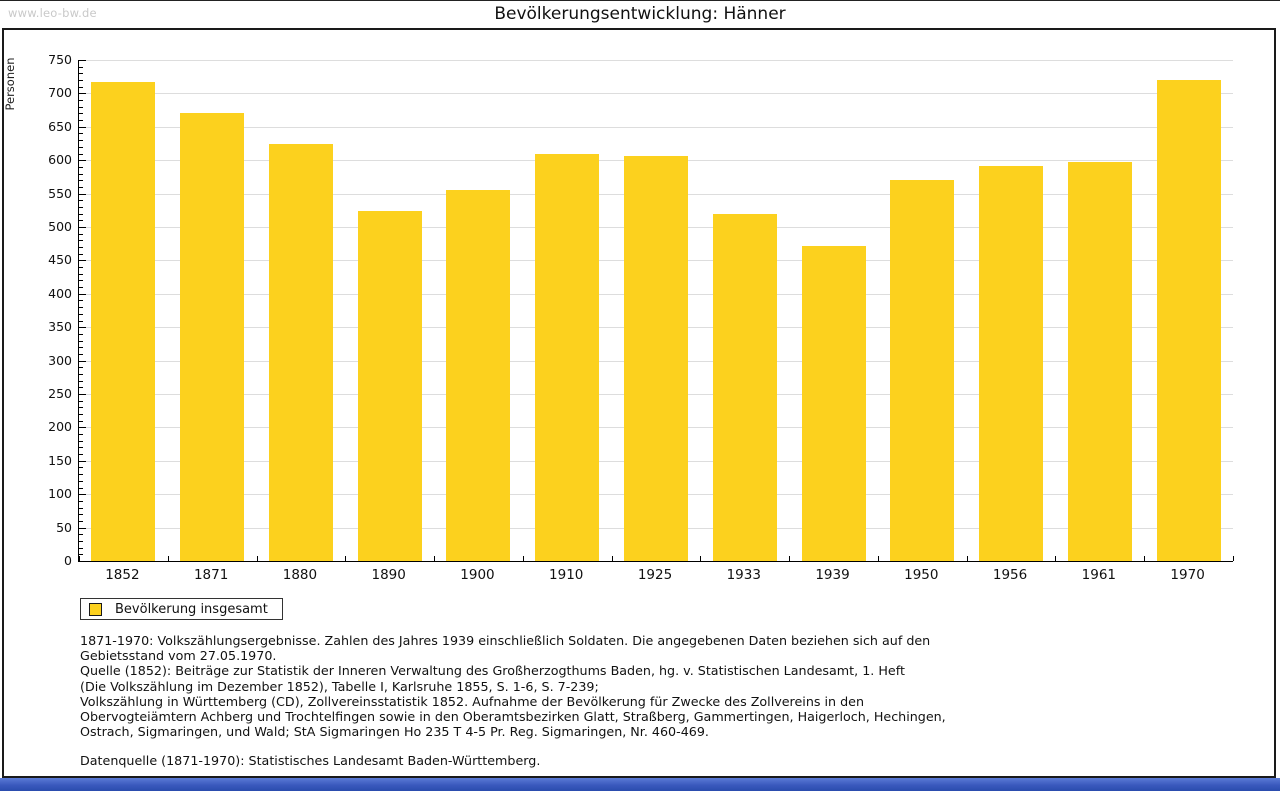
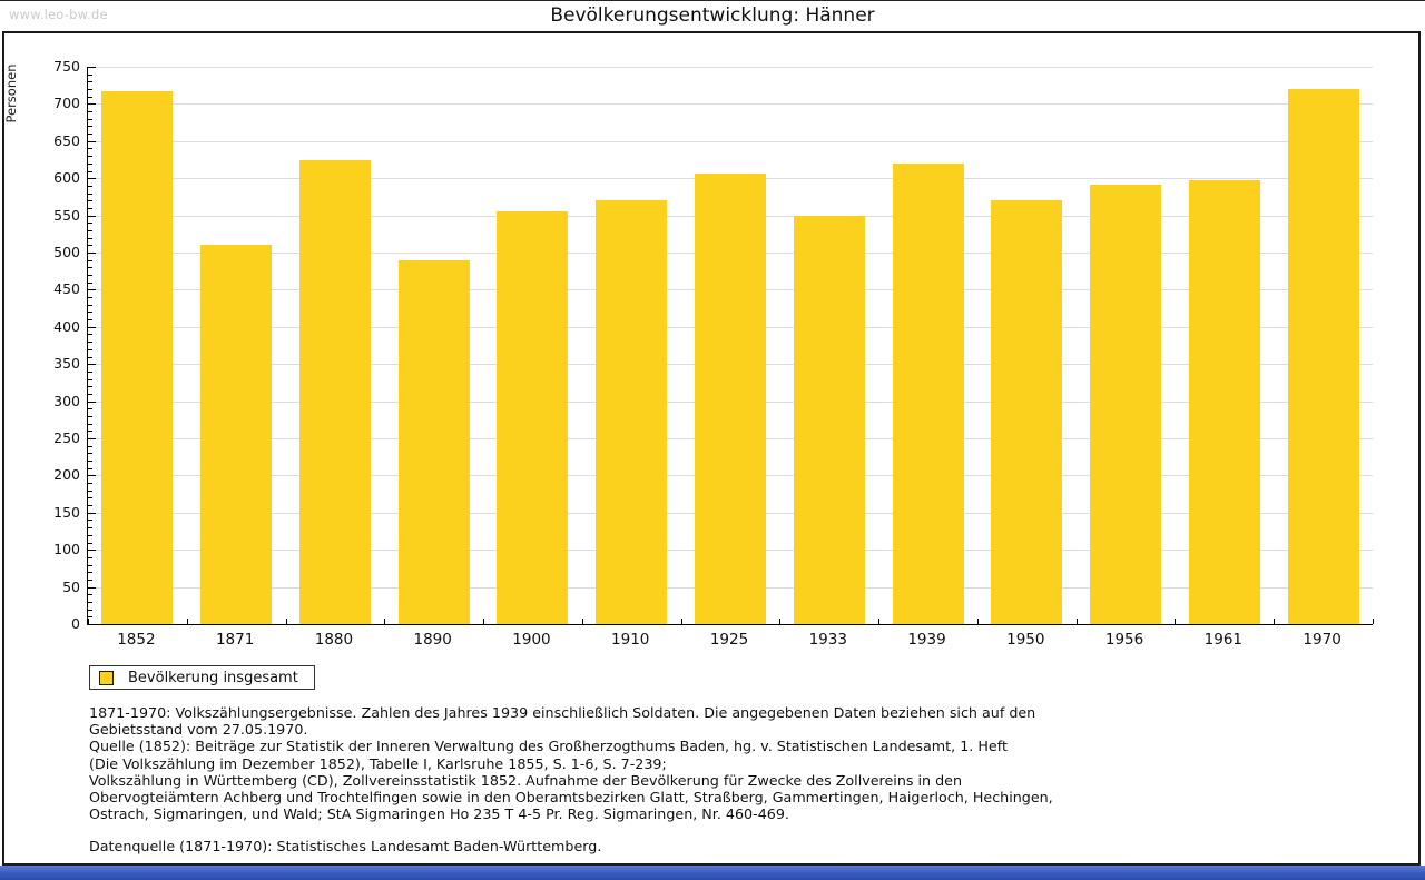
1871: 670 -> 510
1890: 520 -> 490
1910: 610 -> 570
1933: 520 -> 550
1939: 470 -> 620
